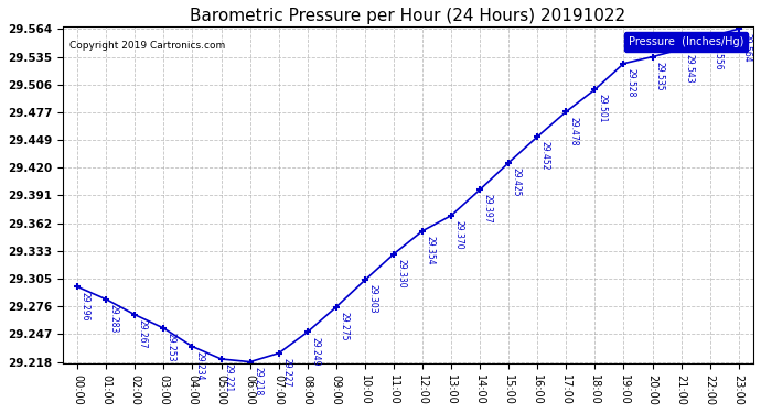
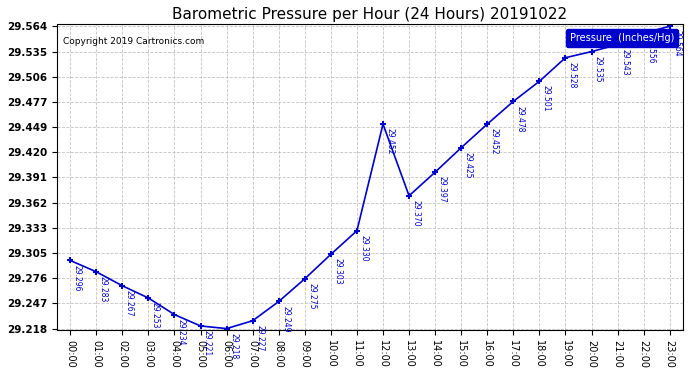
12:00: 29.354 -> 29.452
